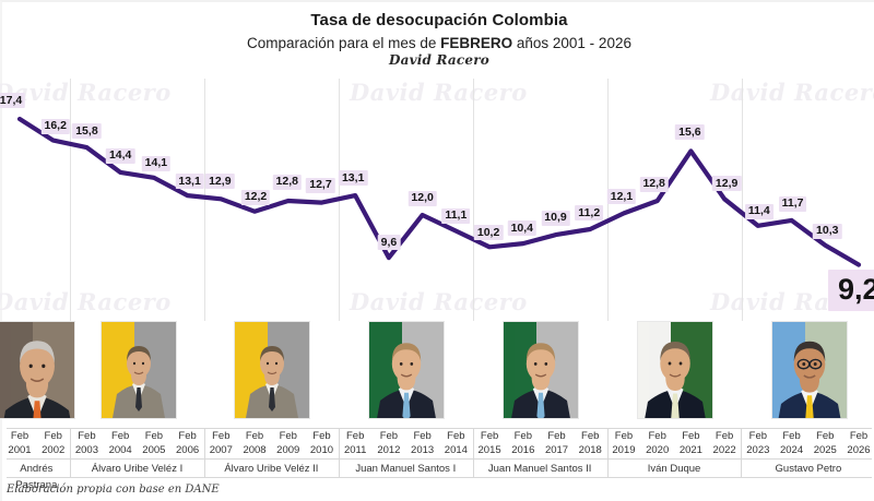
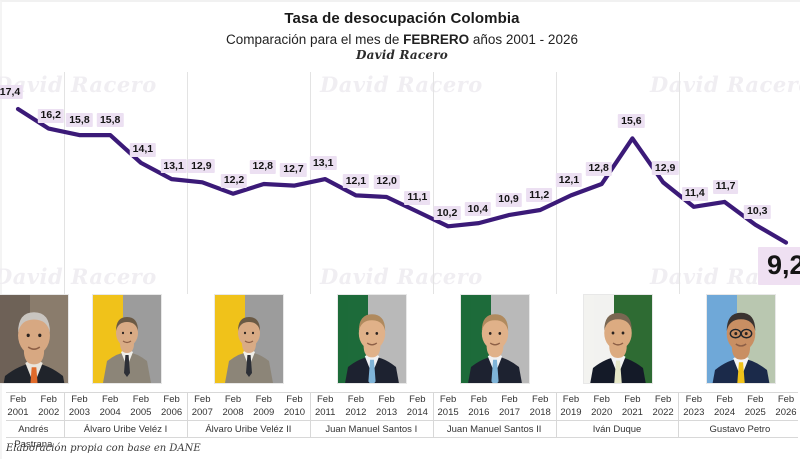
Feb 2004: 14,4 -> 15,8
Feb 2012: 9,6 -> 12,1
